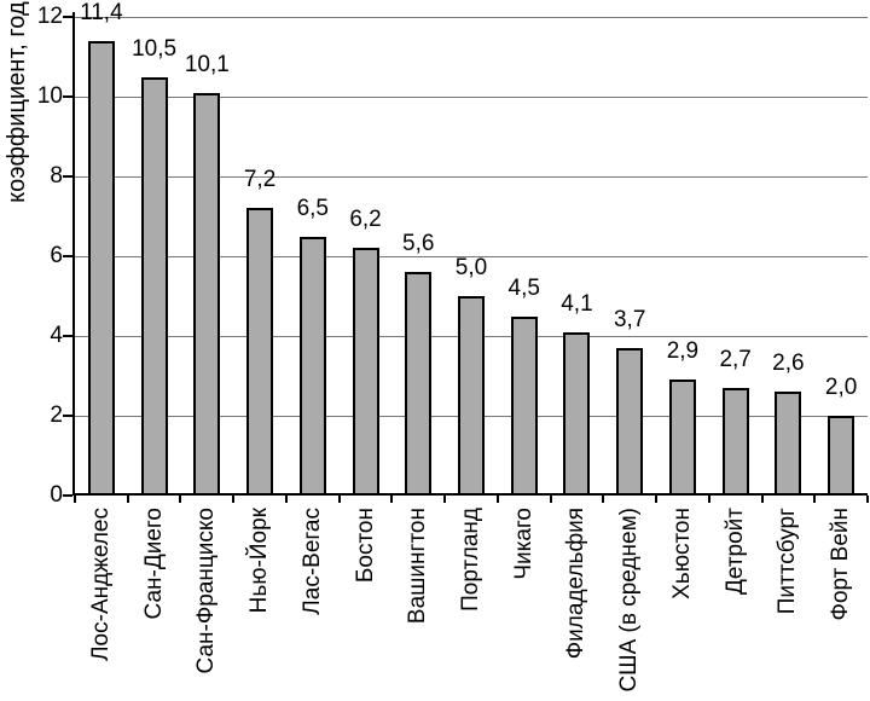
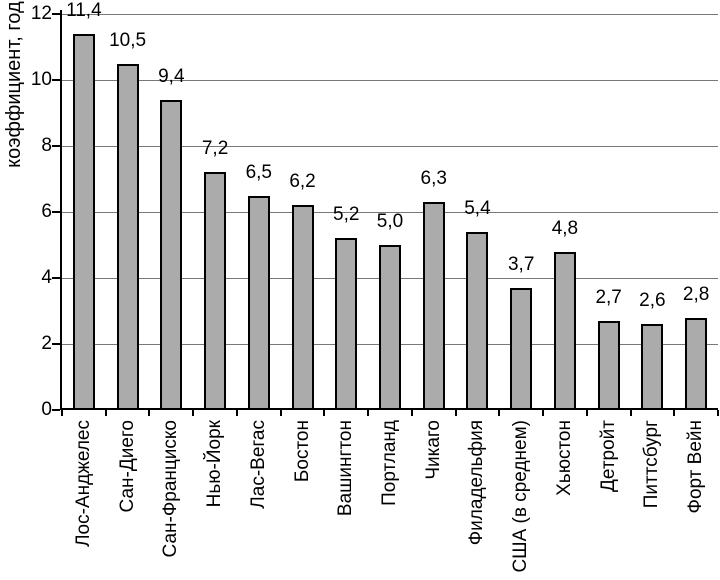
Сан-Франциско: 10,1 -> 9,4
Вашингтон: 5,6 -> 5,2
Чикаго: 4,5 -> 6,3
Филадельфия: 4,1 -> 5,4
Хьюстон: 2,9 -> 4,8
Форт Вейн: 2,0 -> 2,8
